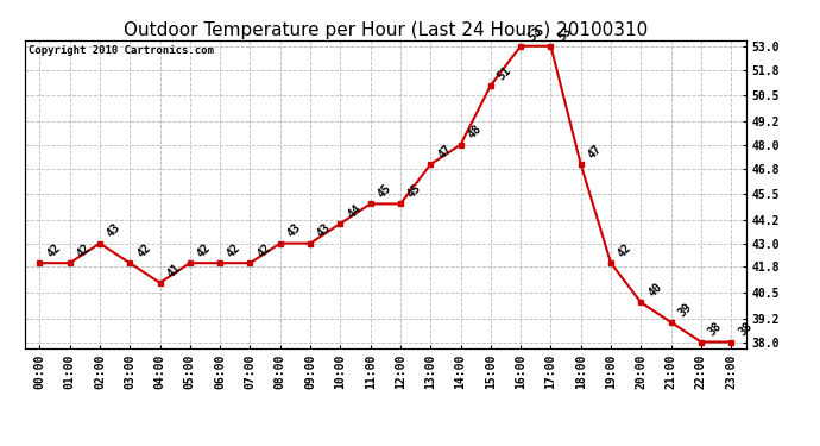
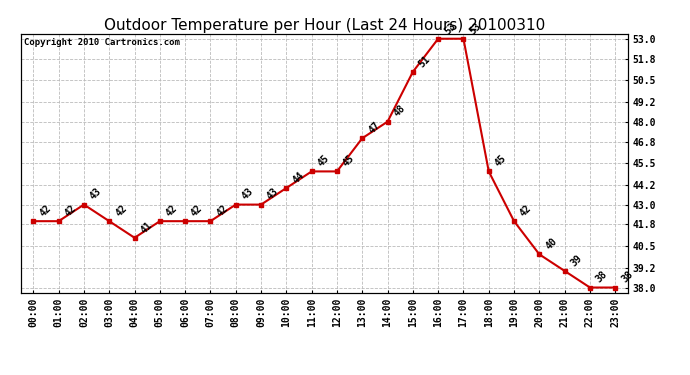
18:00: 47 -> 45
